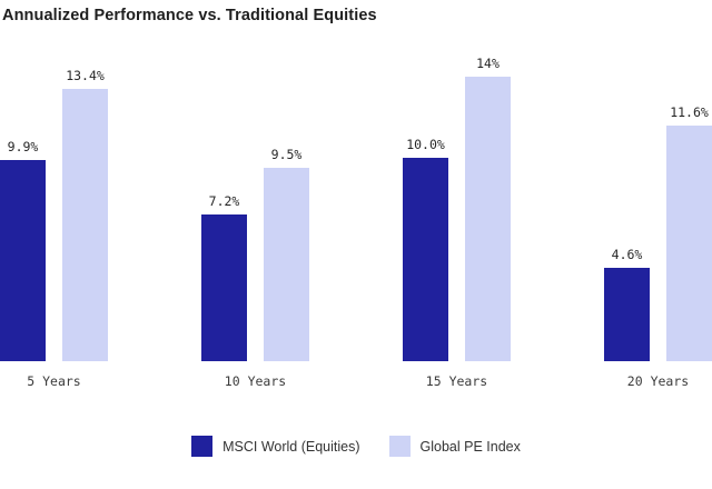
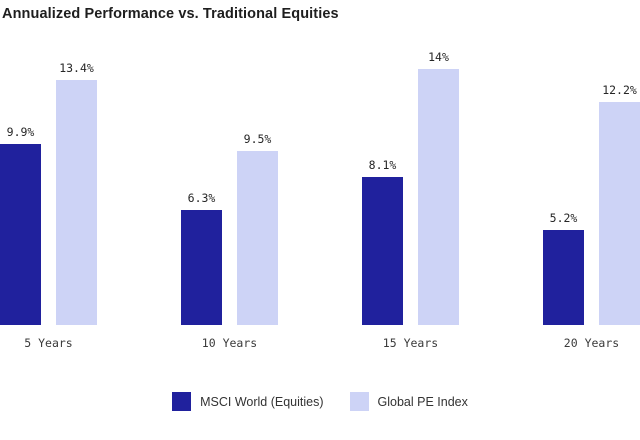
MSCI World (Equities)/10 Years: 7.2% -> 6.3%
MSCI World (Equities)/15 Years: 10.0% -> 8.1%
MSCI World (Equities)/20 Years: 4.6% -> 5.2%
Global PE Index/20 Years: 11.6% -> 12.2%
